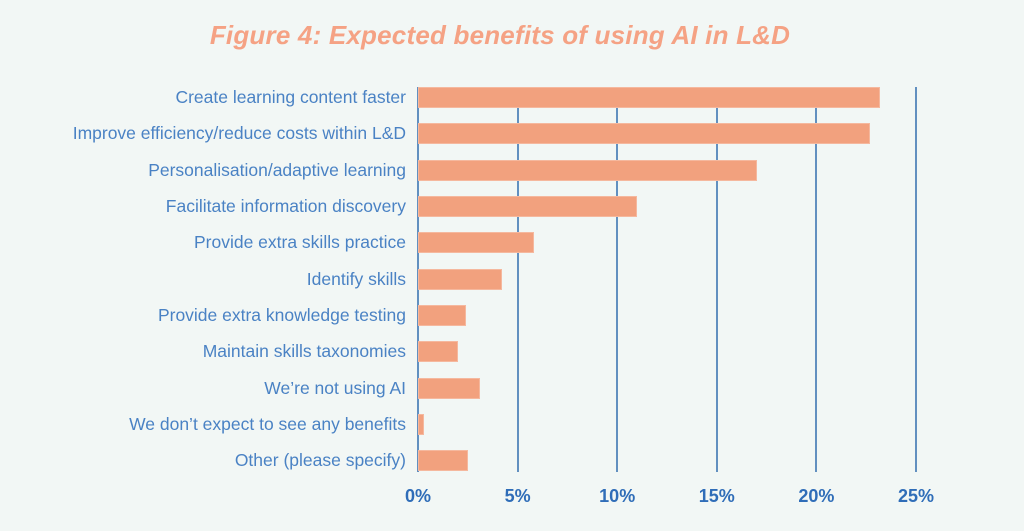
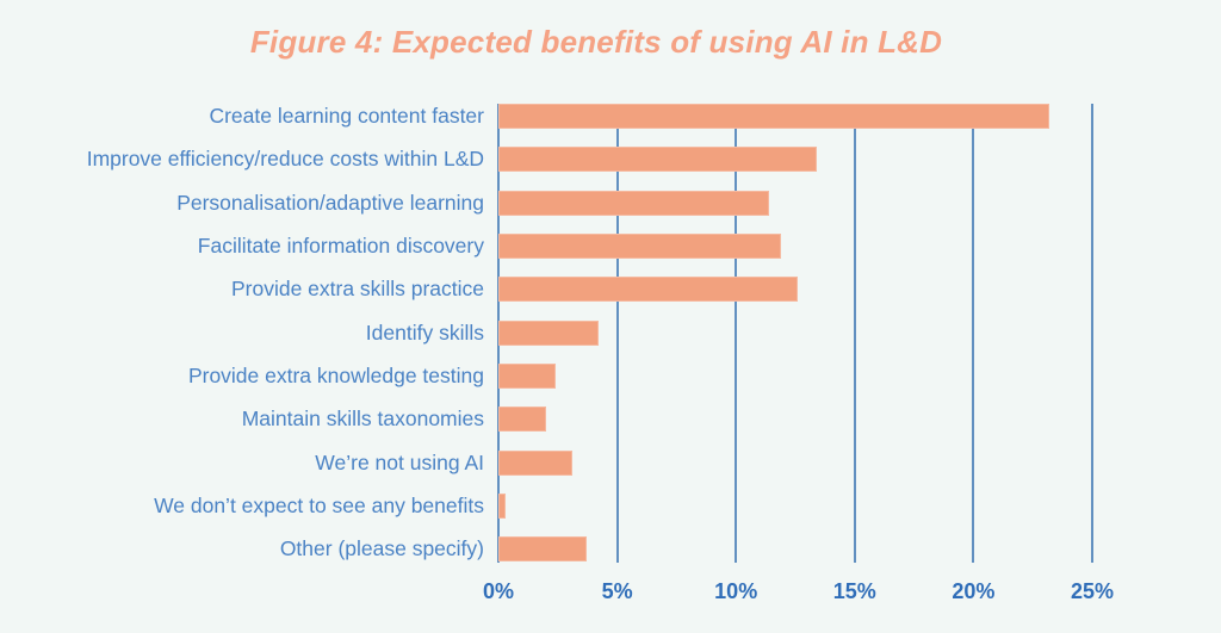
Improve efficiency/reduce costs within L&D: 22.7% -> 13.4%
Personalisation/adaptive learning: 17.0% -> 11.4%
Facilitate information discovery: 11.0% -> 11.9%
Provide extra skills practice: 5.8% -> 12.6%
Other (please specify): 2.5% -> 3.7%
